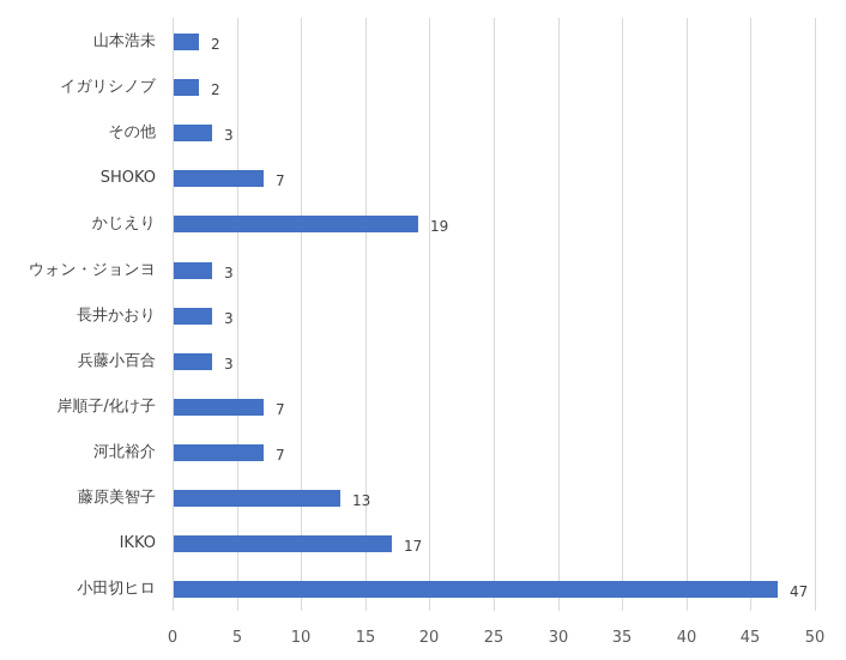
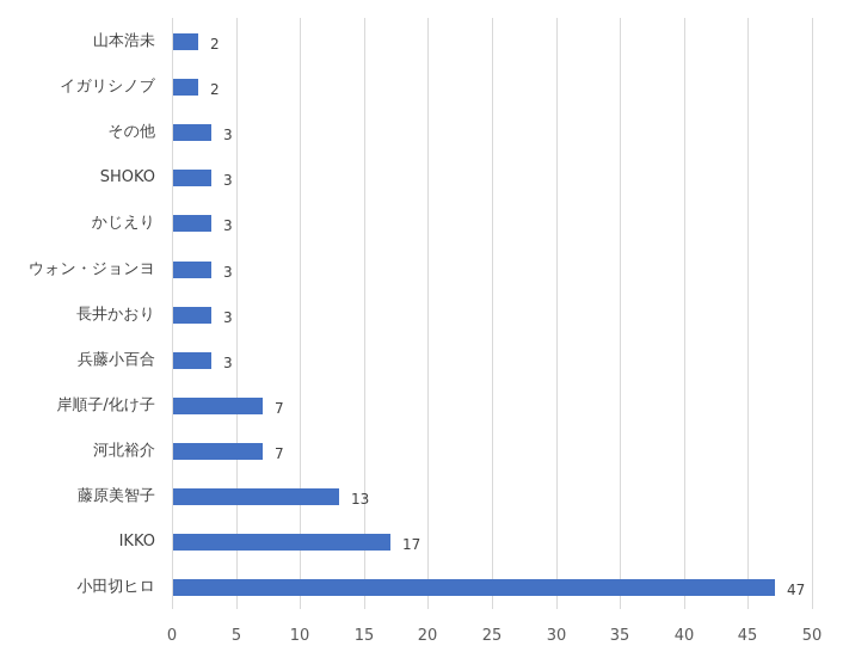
SHOKO: 7 -> 3
かじえり: 19 -> 3
